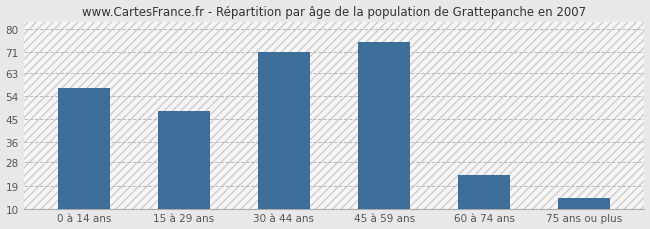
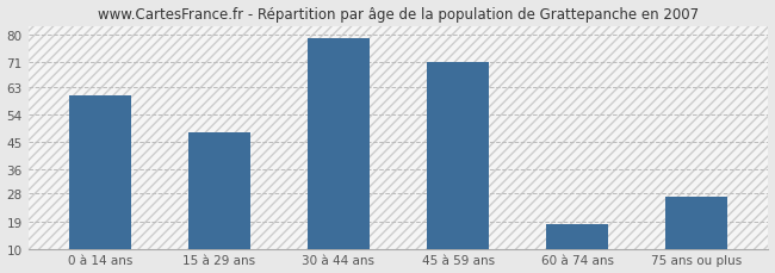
0 à 14 ans: 57 -> 60
30 à 44 ans: 71 -> 79
45 à 59 ans: 75 -> 71
60 à 74 ans: 23 -> 18
75 ans ou plus: 14 -> 27
